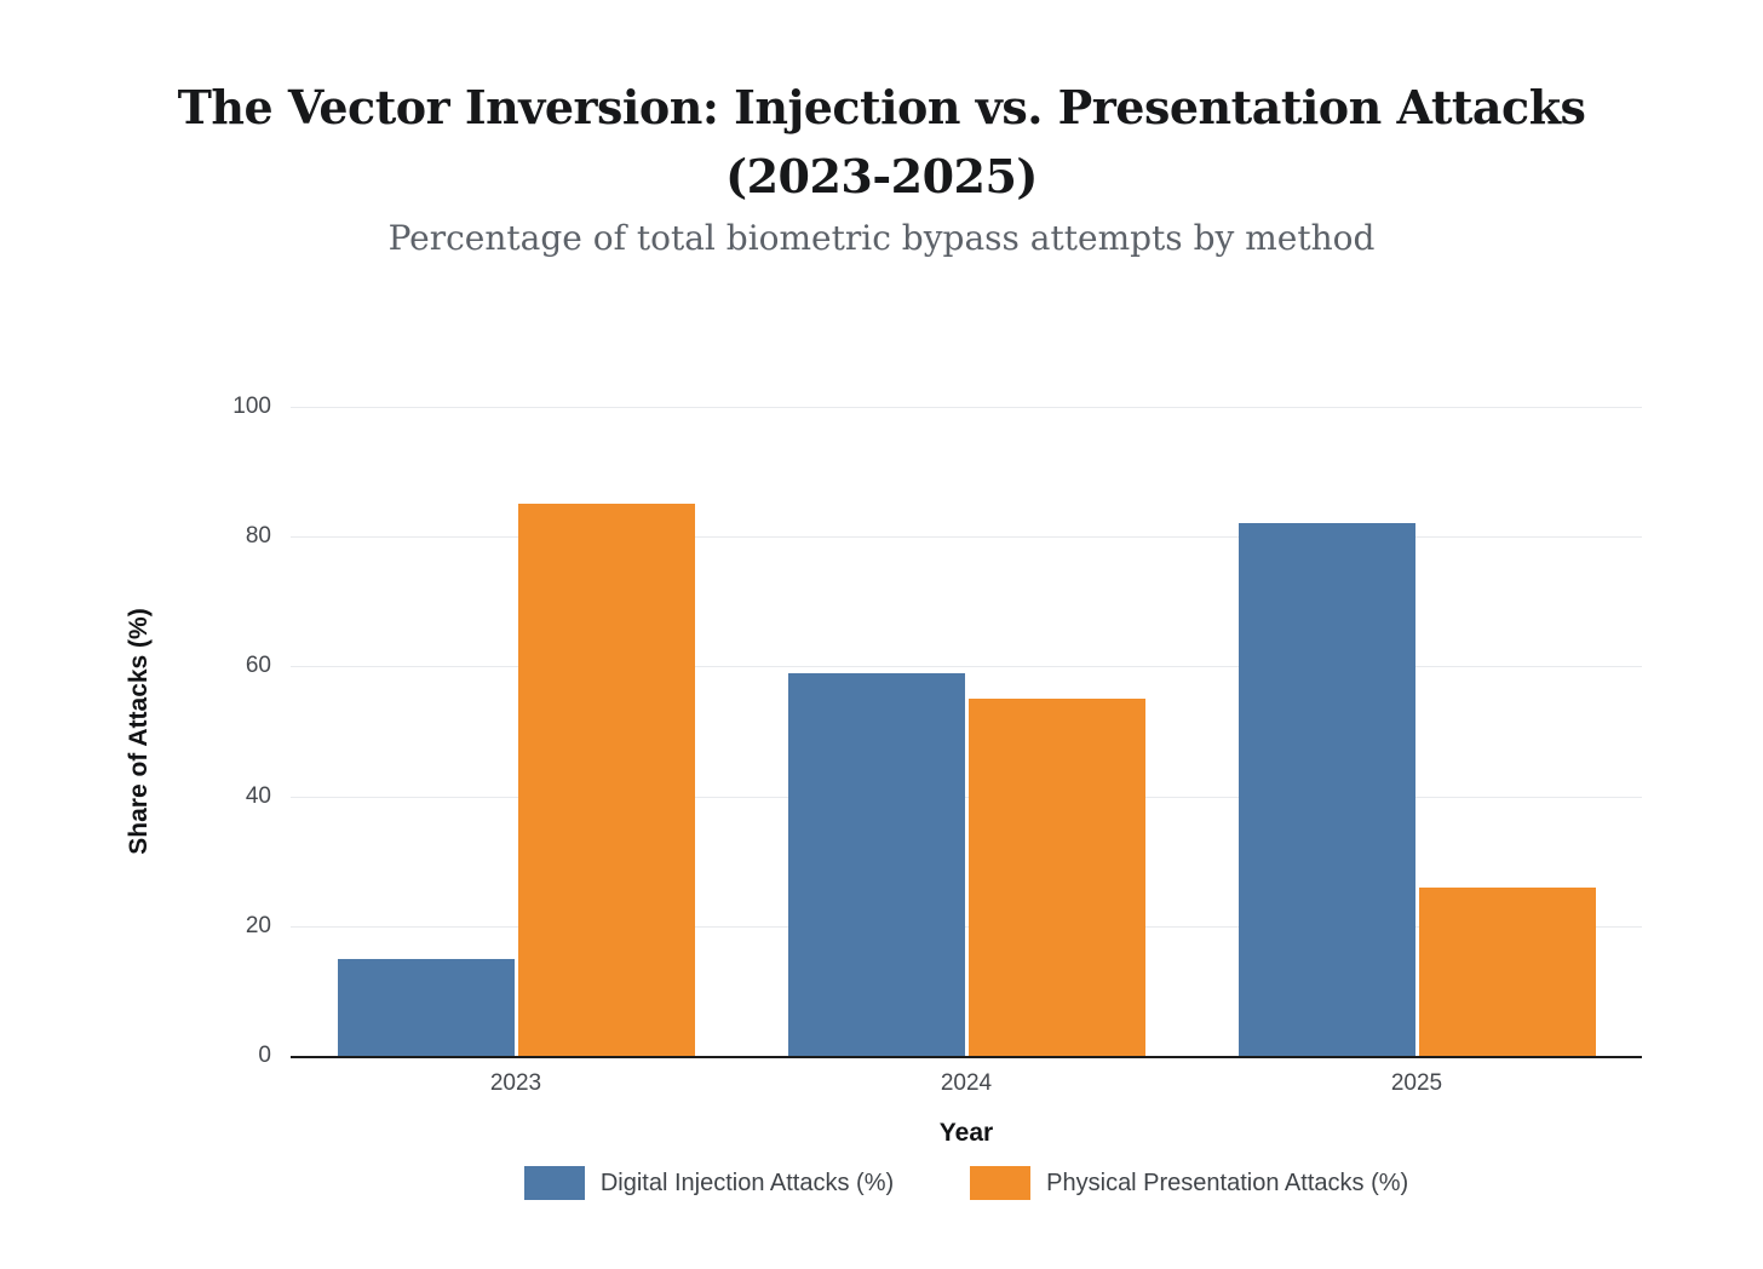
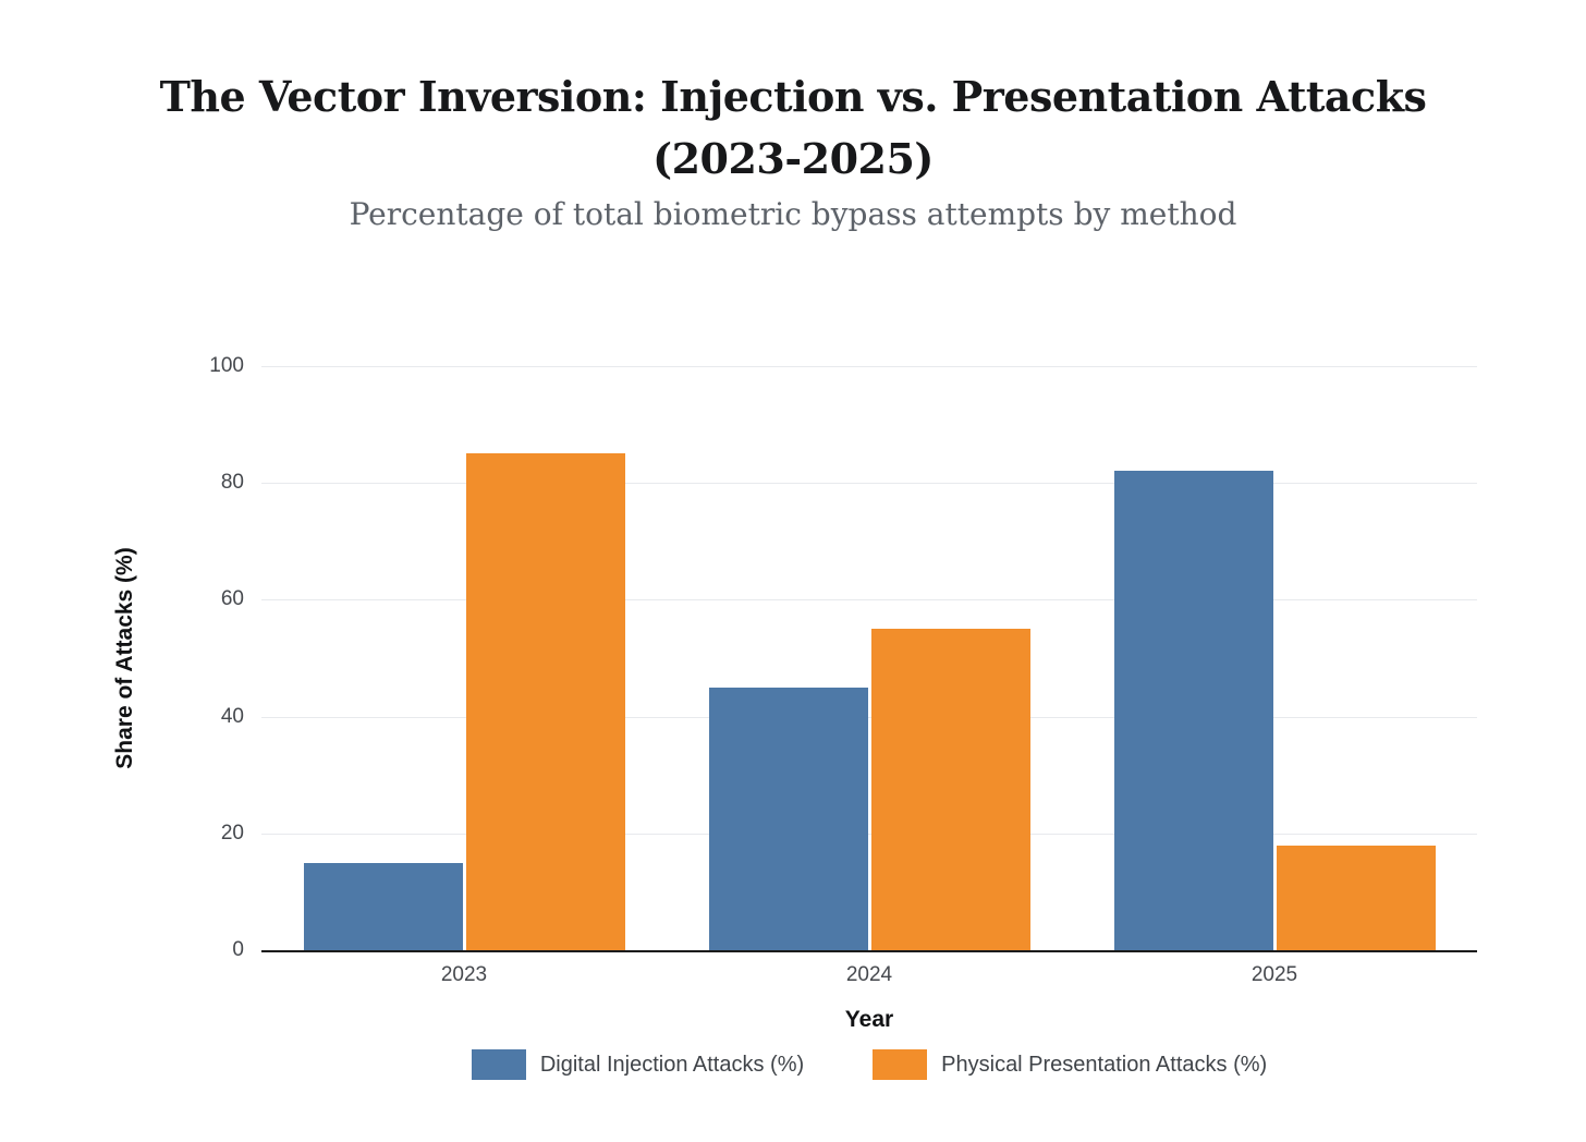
Digital Injection Attacks (%)/2024: 59 -> 45
Physical Presentation Attacks (%)/2025: 26 -> 18
